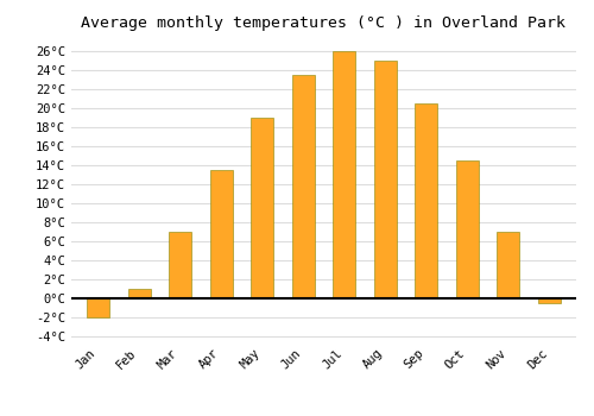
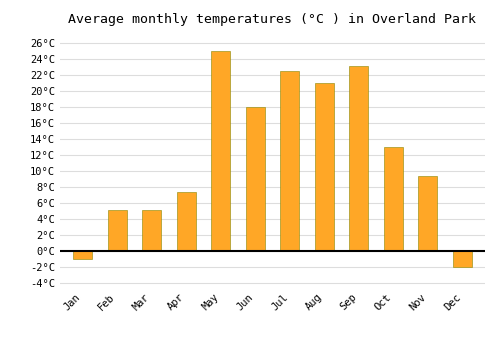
Jan: -2.0°C -> -1.0°C
Feb: 1.0°C -> 5.2°C
Mar: 7.0°C -> 5.2°C
Apr: 13.5°C -> 7.4°C
May: 19.0°C -> 25.0°C
Jun: 23.5°C -> 18.0°C
Jul: 26.0°C -> 22.6°C
Aug: 25.0°C -> 21.0°C
Sep: 20.5°C -> 23.2°C
Oct: 14.5°C -> 13.0°C
Nov: 7.0°C -> 9.4°C
Dec: -0.5°C -> -2.0°C
